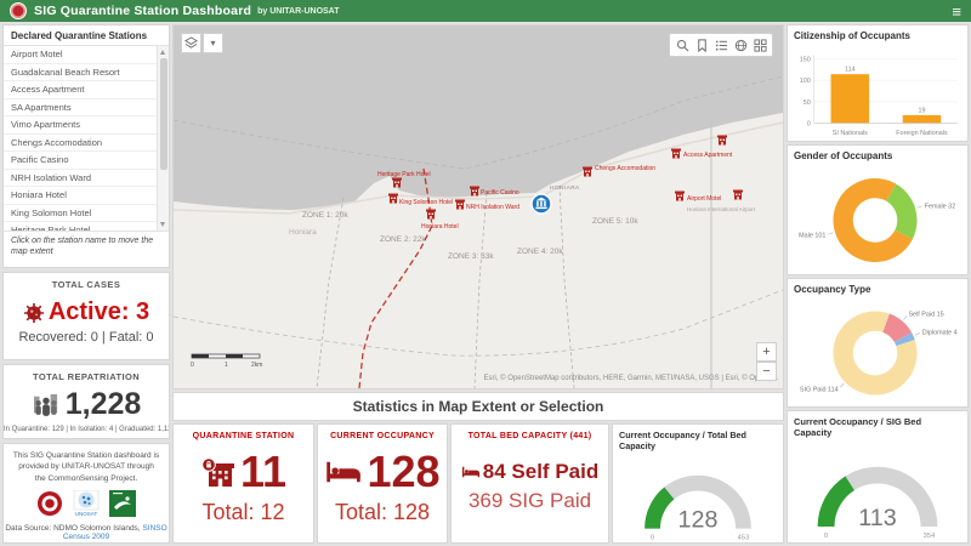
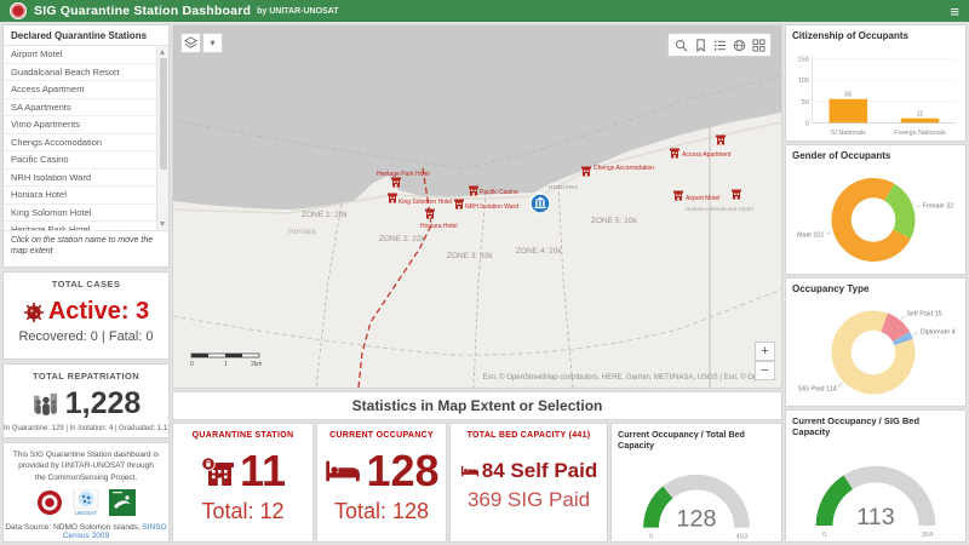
Citizenship of Occupants/SI Nationals: 114 -> 56
Citizenship of Occupants/Foreign Nationals: 19 -> 11
